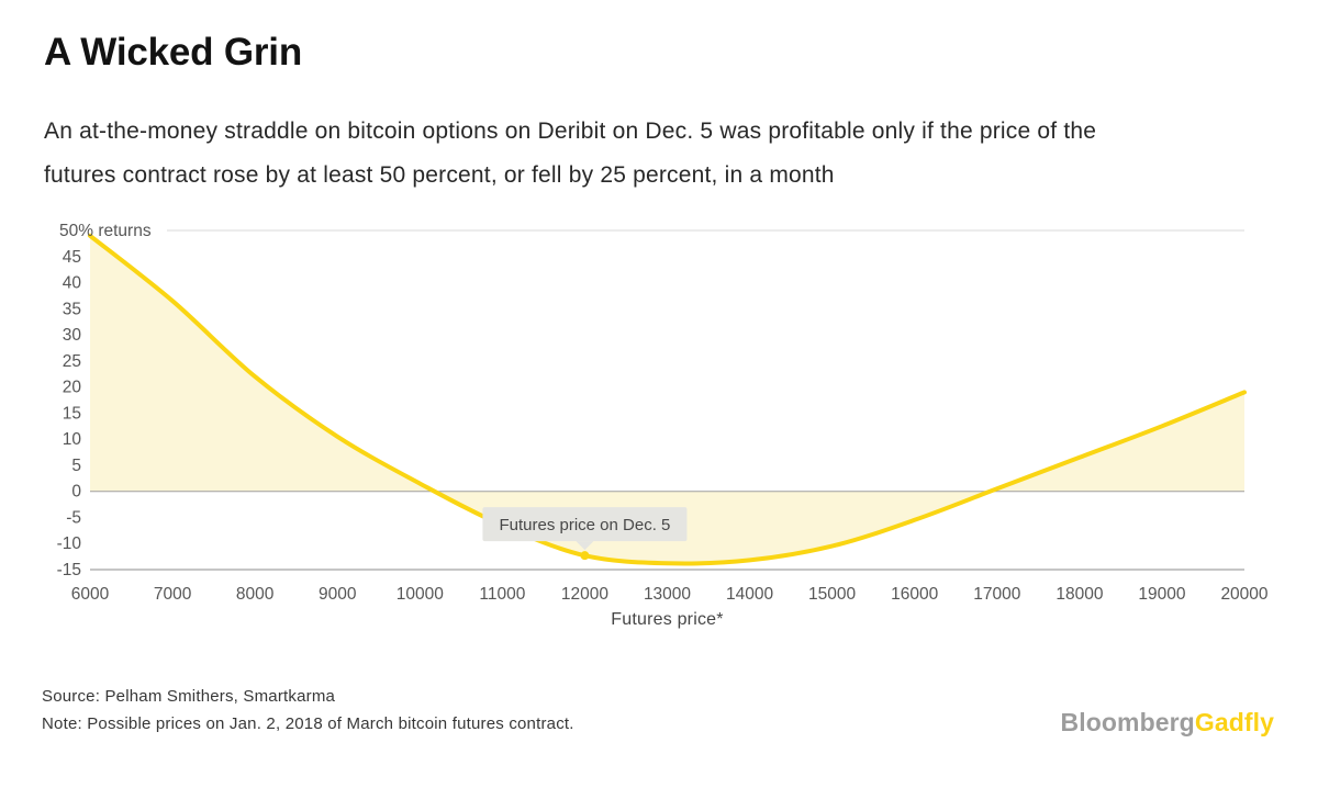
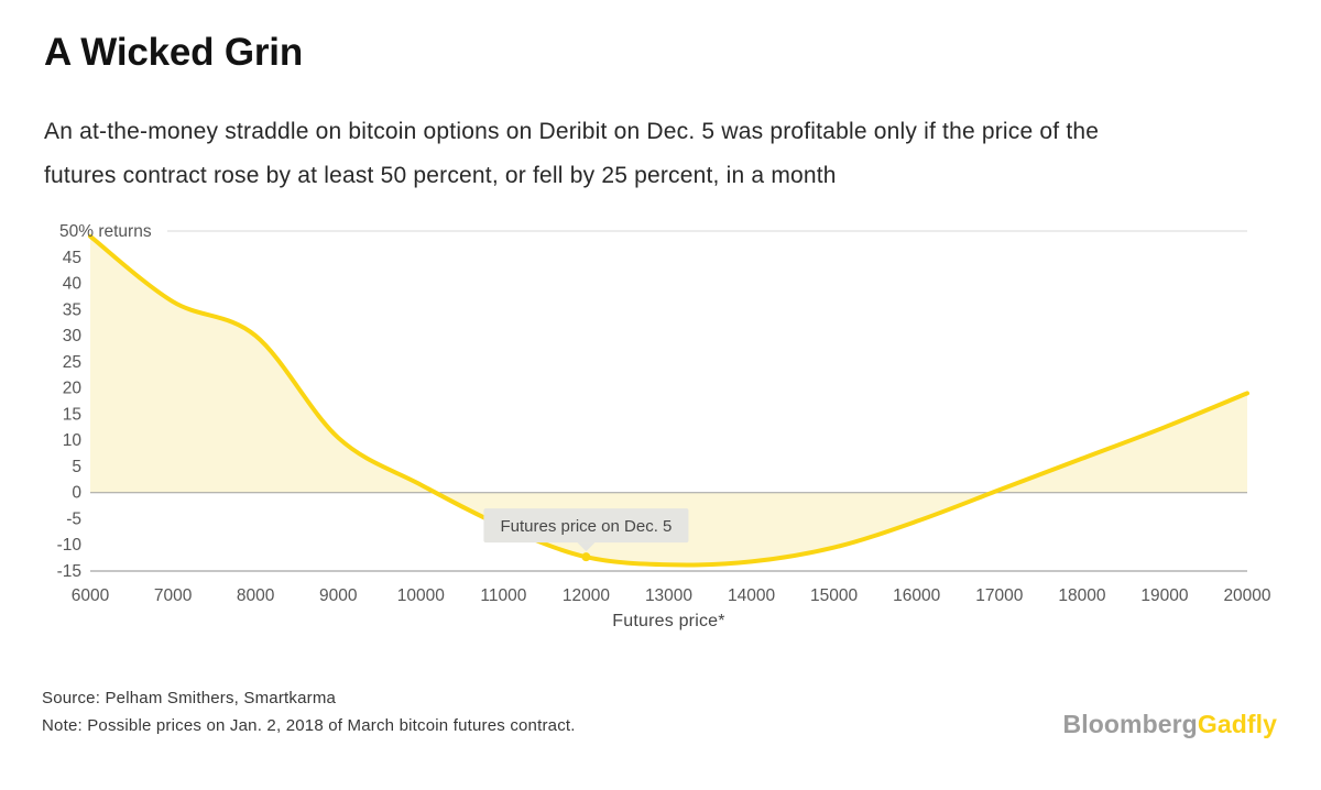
8000: 22 -> 30
